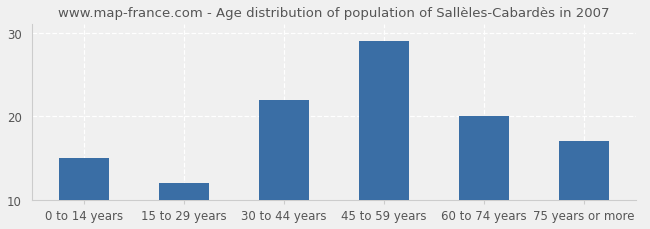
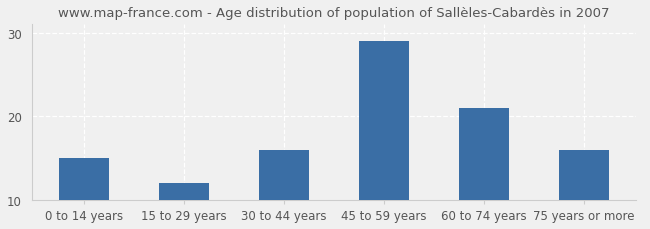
30 to 44 years: 22 -> 16
60 to 74 years: 20 -> 21
75 years or more: 17 -> 16
